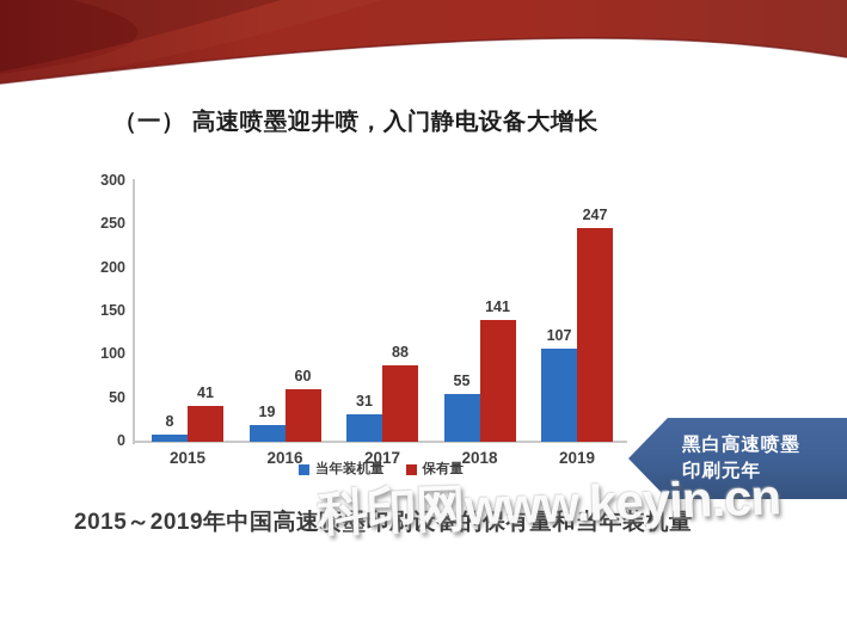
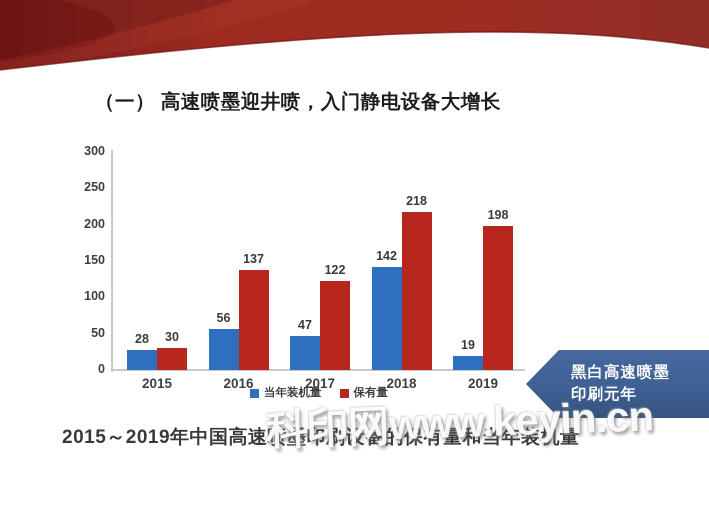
当年装机量/2015: 8 -> 28
保有量/2015: 41 -> 30
当年装机量/2016: 19 -> 56
保有量/2016: 60 -> 137
当年装机量/2017: 31 -> 47
保有量/2017: 88 -> 122
当年装机量/2018: 55 -> 142
保有量/2018: 141 -> 218
当年装机量/2019: 107 -> 19
保有量/2019: 247 -> 198
